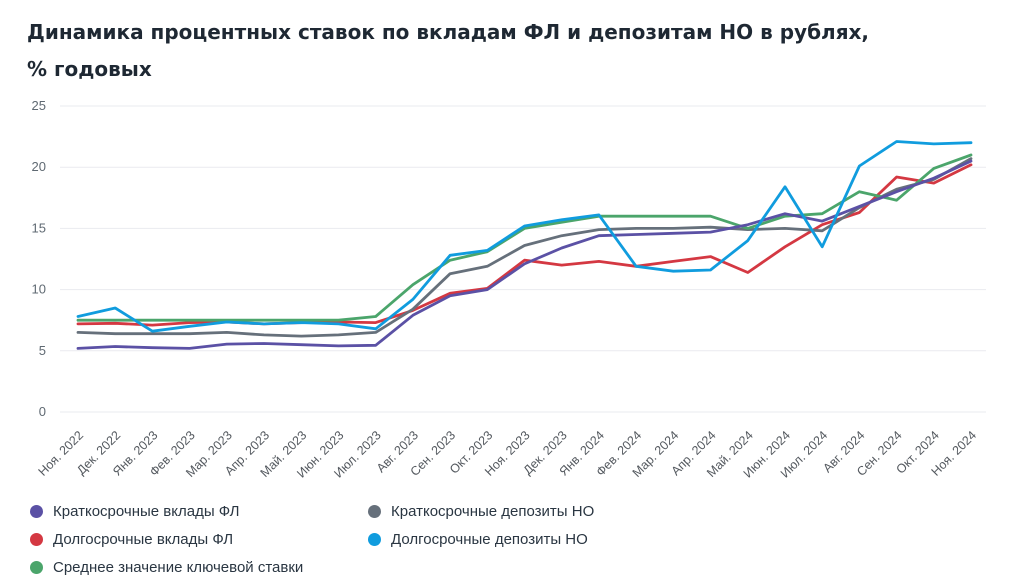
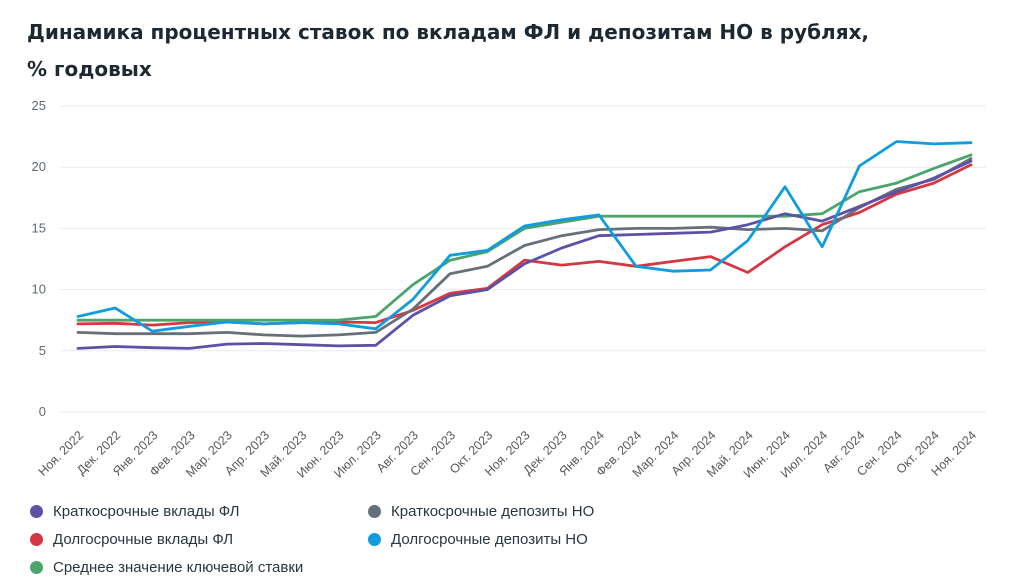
Среднее значение ключевой ставки/Май. 2024: 15.0 -> 16.0
Долгосрочные вклады ФЛ/Сен. 2024: 19.2 -> 17.8
Среднее значение ключевой ставки/Сен. 2024: 17.3 -> 18.7
